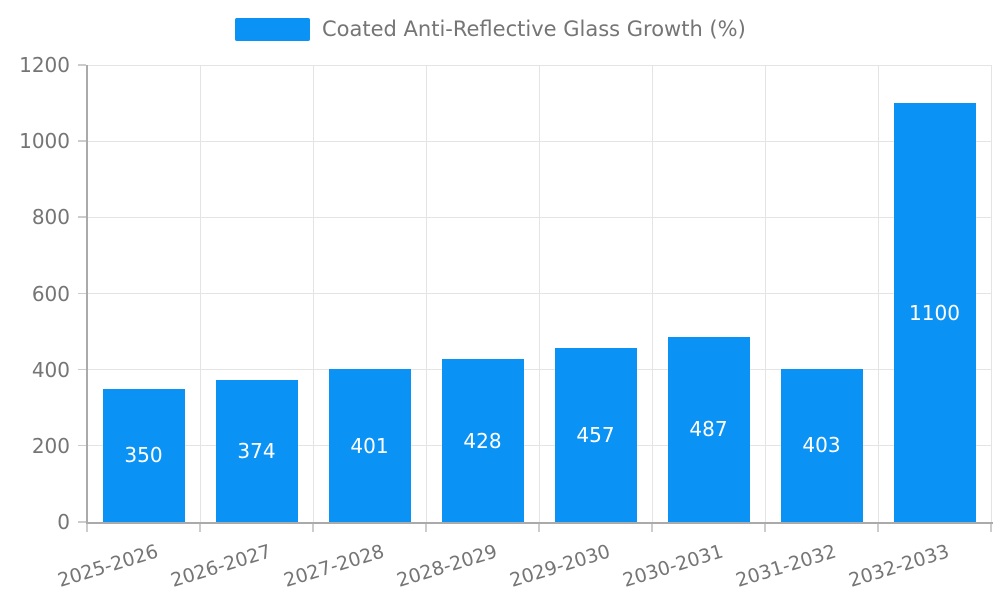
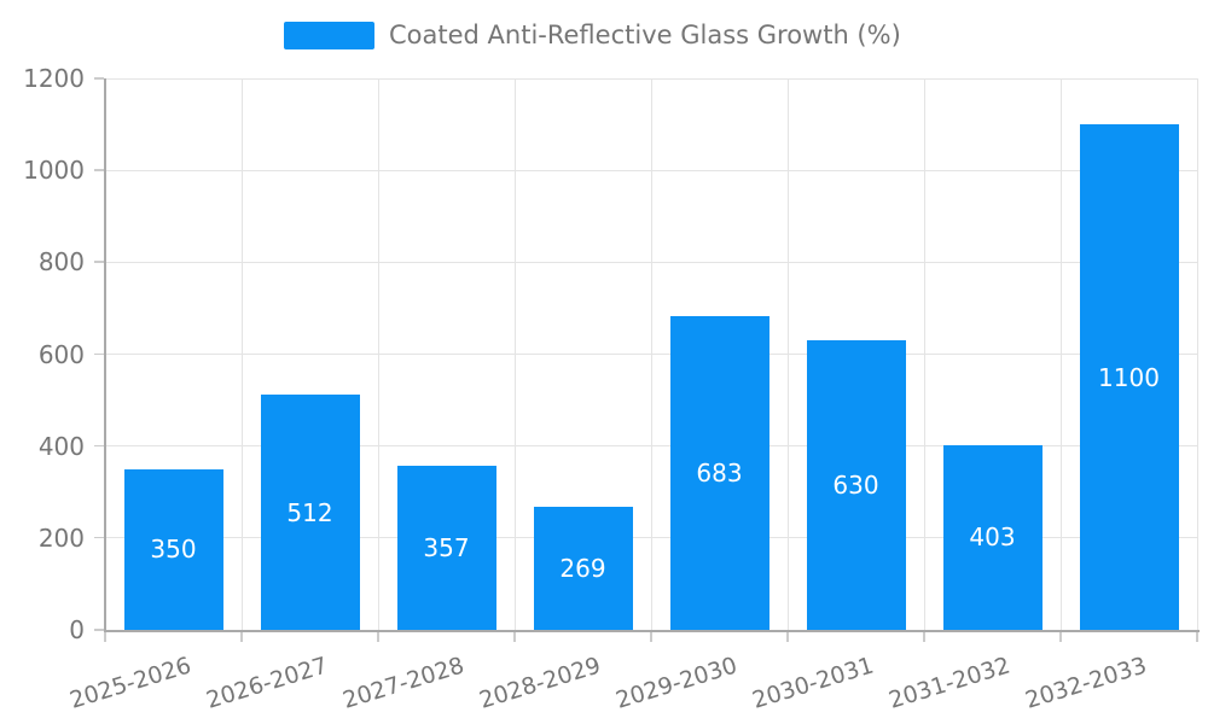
2026-2027: 374 -> 512
2027-2028: 401 -> 357
2028-2029: 428 -> 269
2029-2030: 457 -> 683
2030-2031: 487 -> 630
